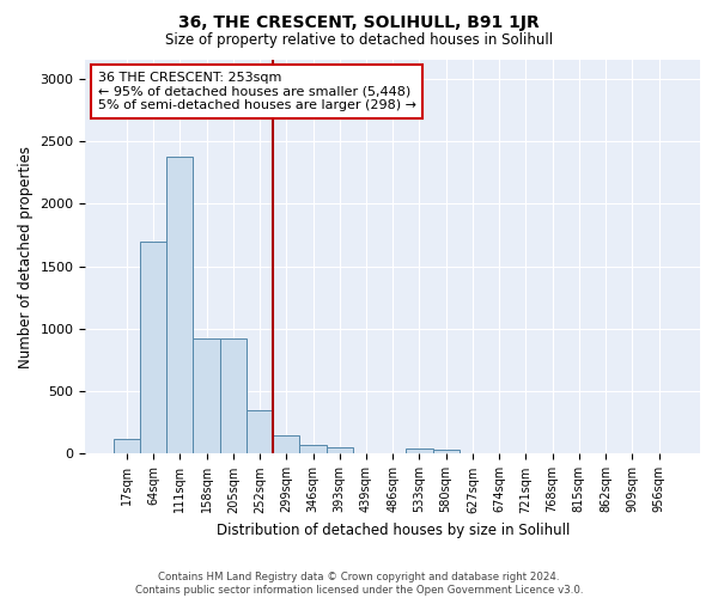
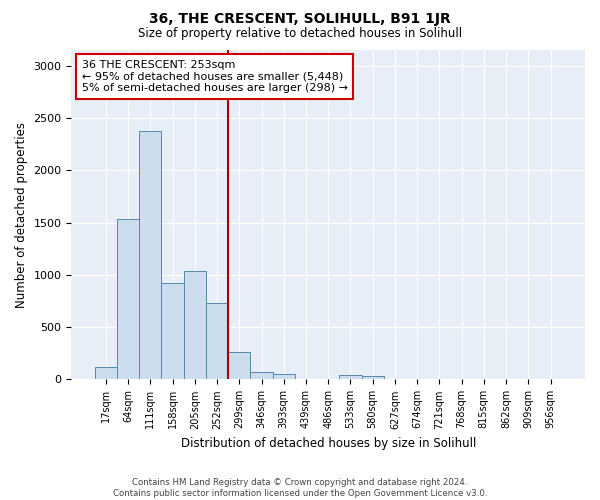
64sqm: 1700 -> 1530
205sqm: 920 -> 1040
252sqm: 350 -> 730
299sqm: 150 -> 260
